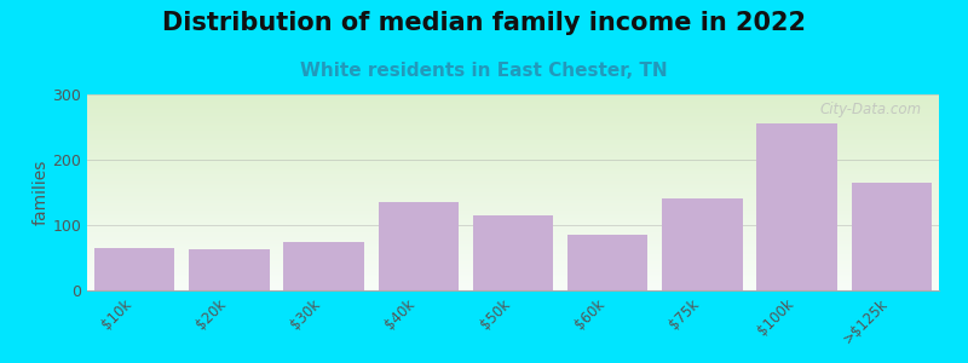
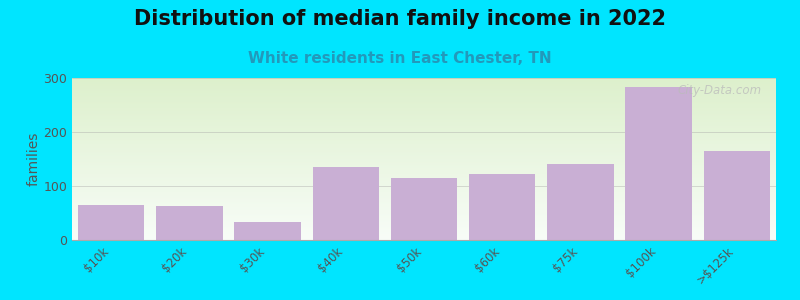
$30k: 75 -> 34
$60k: 85 -> 122
$100k: 255 -> 284
